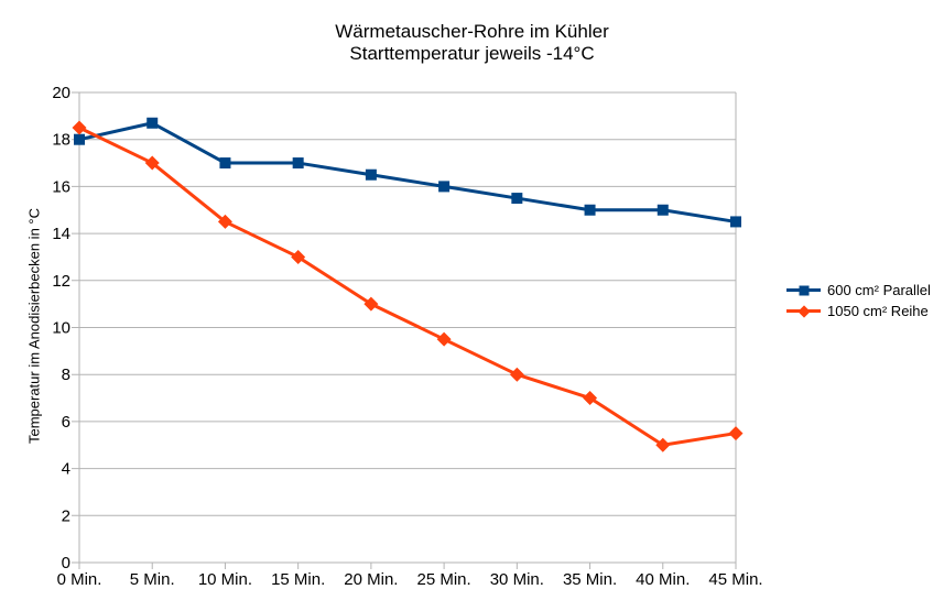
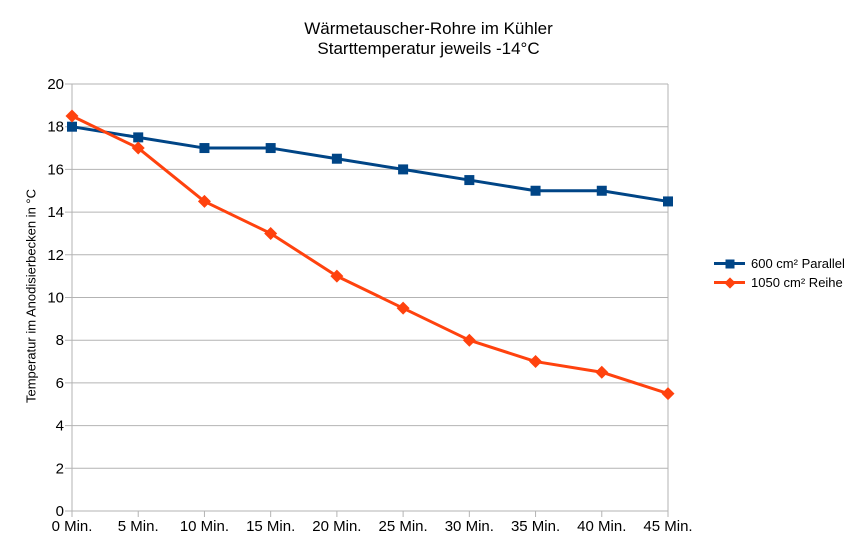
600 cm² Parallel/5 Min.: 18.7 -> 17.5
1050 cm² Reihe/40 Min.: 5.0 -> 6.5
